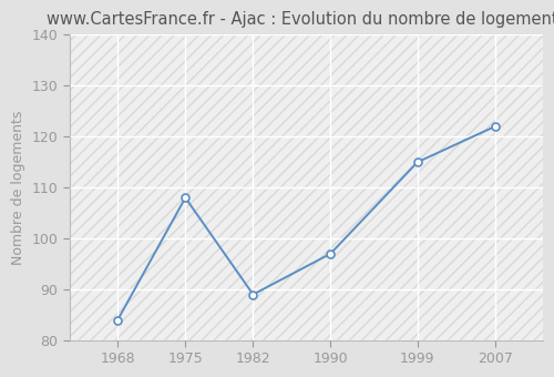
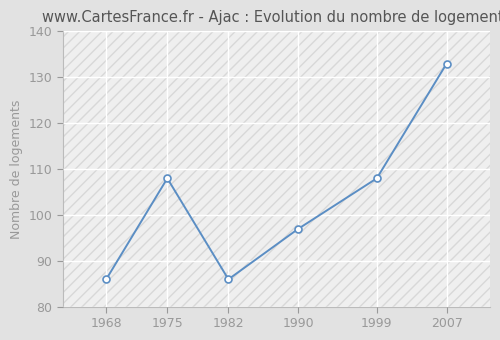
1968: 84 -> 86
1982: 89 -> 86
1999: 115 -> 108
2007: 122 -> 133
